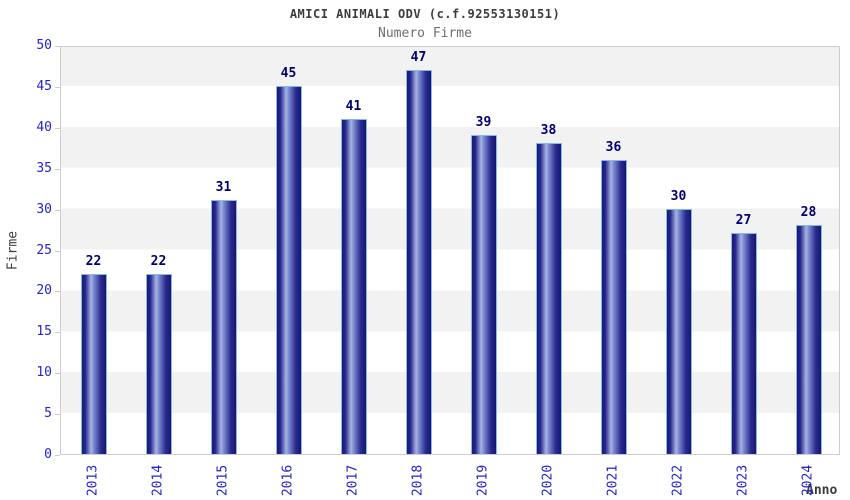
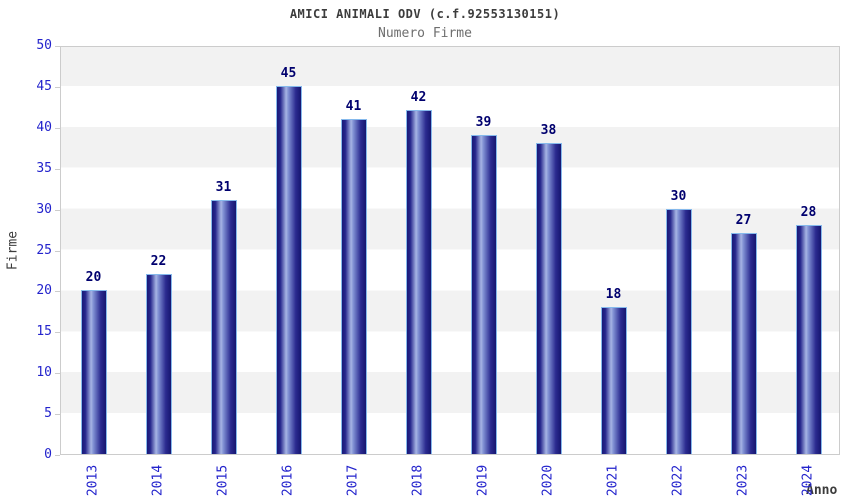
2013: 22 -> 20
2018: 47 -> 42
2021: 36 -> 18
